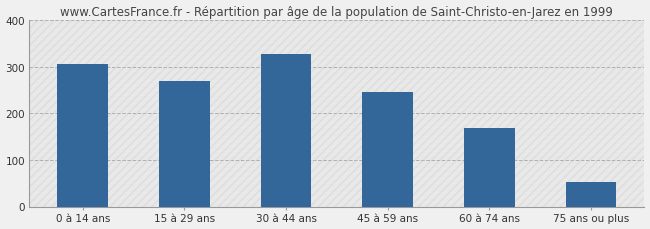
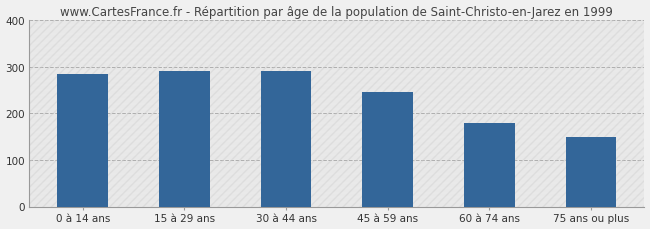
0 à 14 ans: 305 -> 285
15 à 29 ans: 270 -> 290
30 à 44 ans: 328 -> 290
60 à 74 ans: 168 -> 180
75 ans ou plus: 52 -> 150
